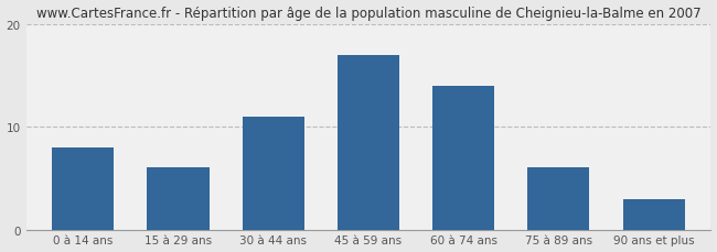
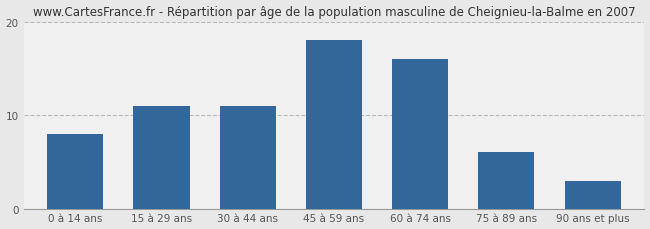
15 à 29 ans: 6 -> 11
45 à 59 ans: 17 -> 18
60 à 74 ans: 14 -> 16
